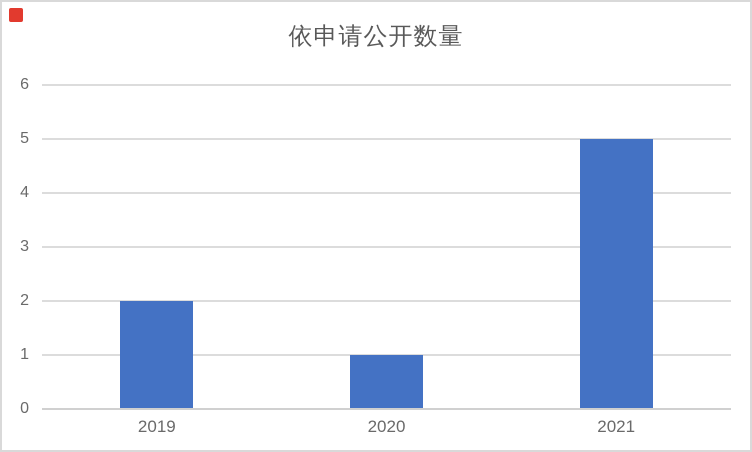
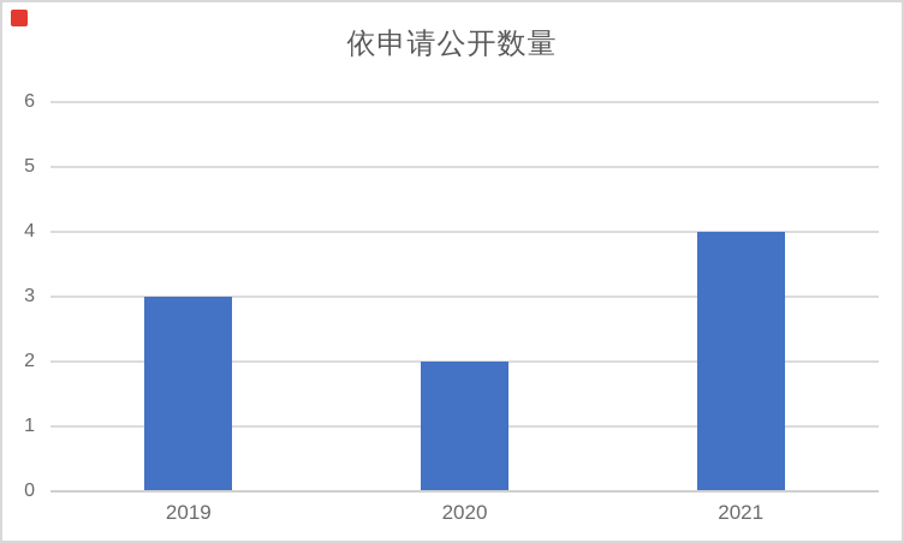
2019: 2 -> 3
2020: 1 -> 2
2021: 5 -> 4
